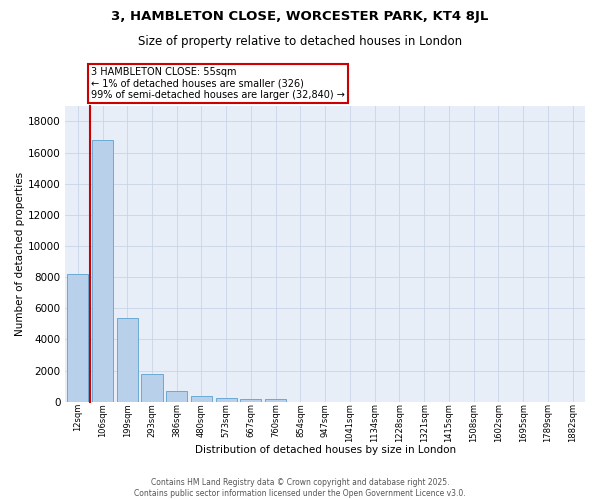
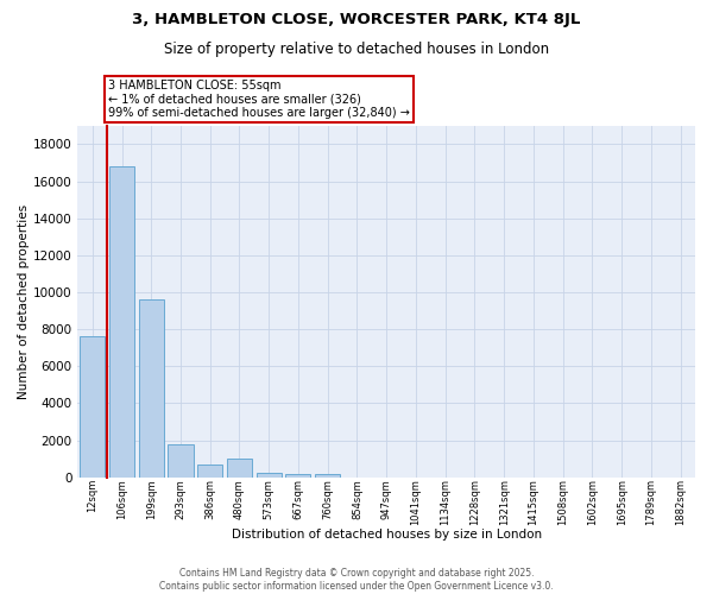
12sqm: 8200 -> 7600
199sqm: 5400 -> 9600
480sqm: 400 -> 1000
